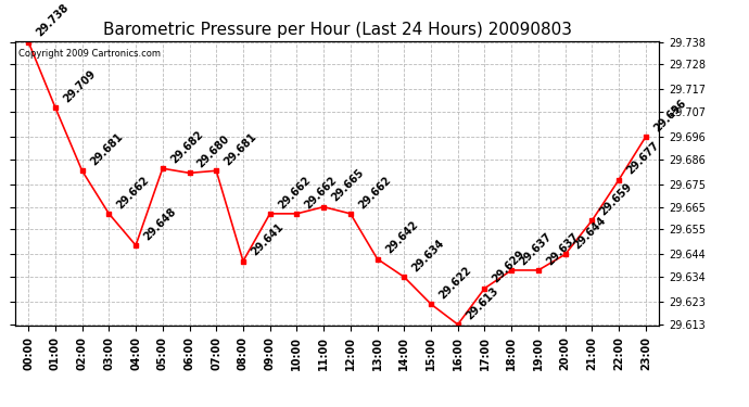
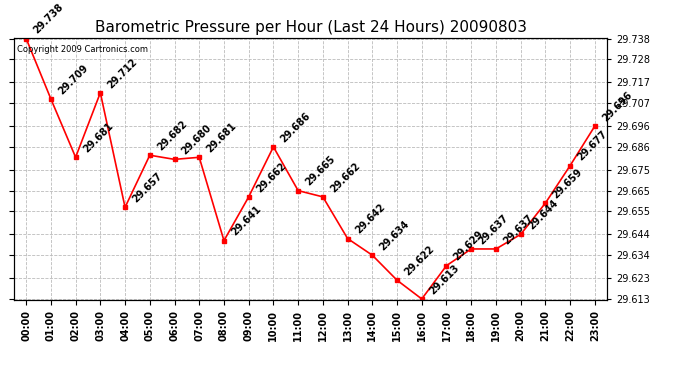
03:00: 29.662 -> 29.712
04:00: 29.648 -> 29.657
10:00: 29.662 -> 29.686
